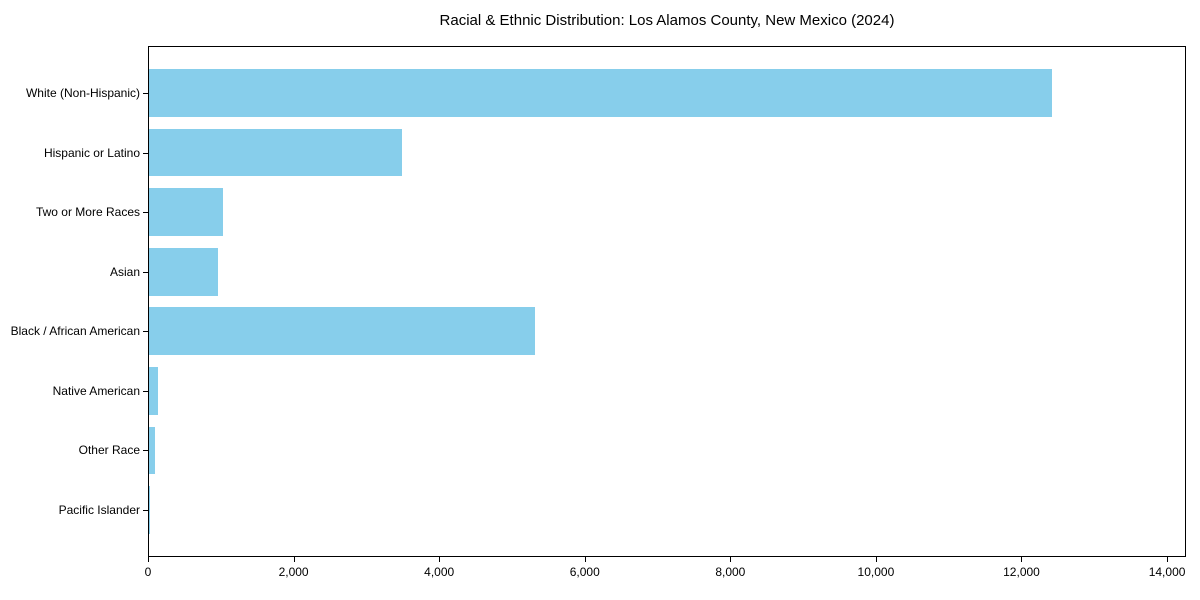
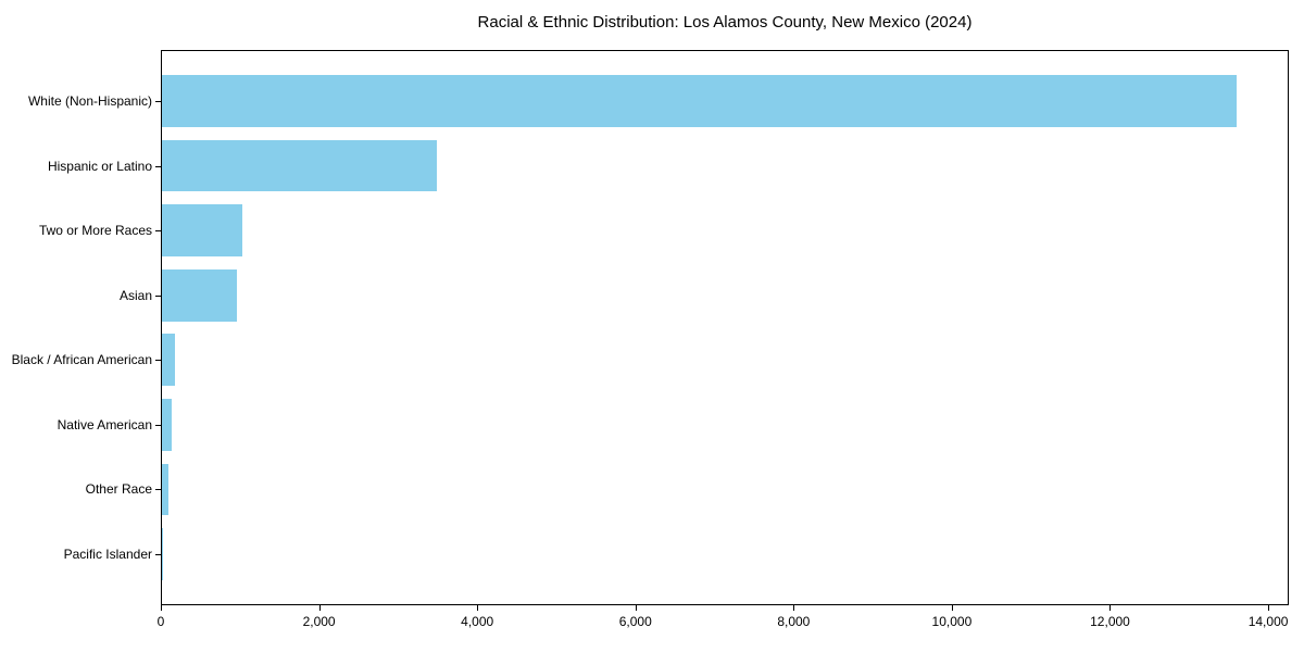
White (Non-Hispanic): 12400 -> 13600
Black / African American: 5300 -> 200
